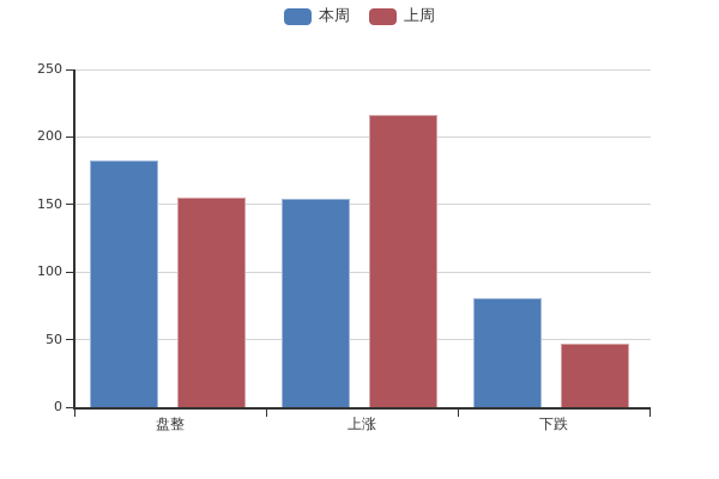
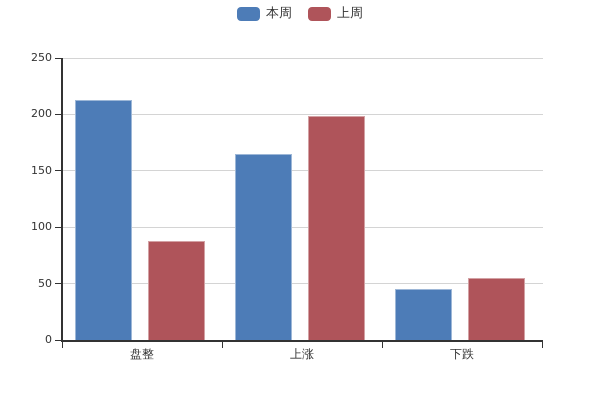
本周/盘整: 183 -> 213
上周/盘整: 155 -> 88
本周/上涨: 154 -> 165
上周/上涨: 216 -> 199
本周/下跌: 81 -> 45
上周/下跌: 47 -> 55
